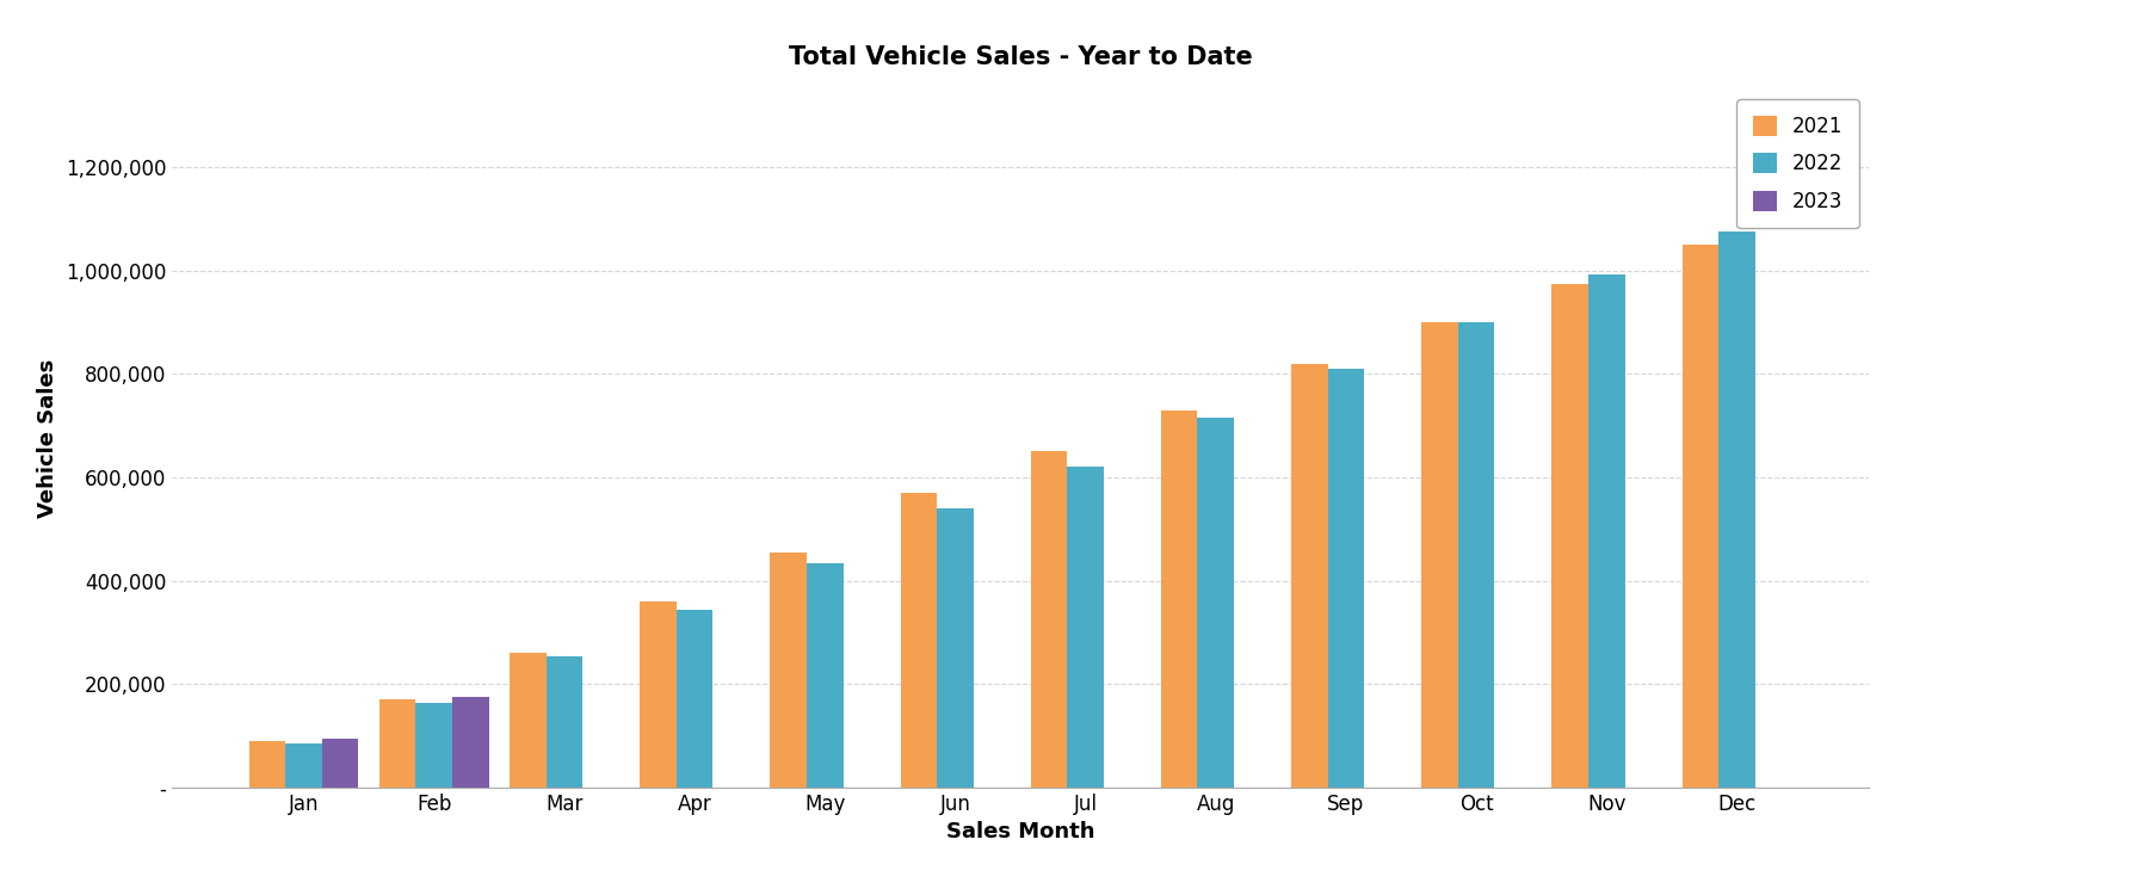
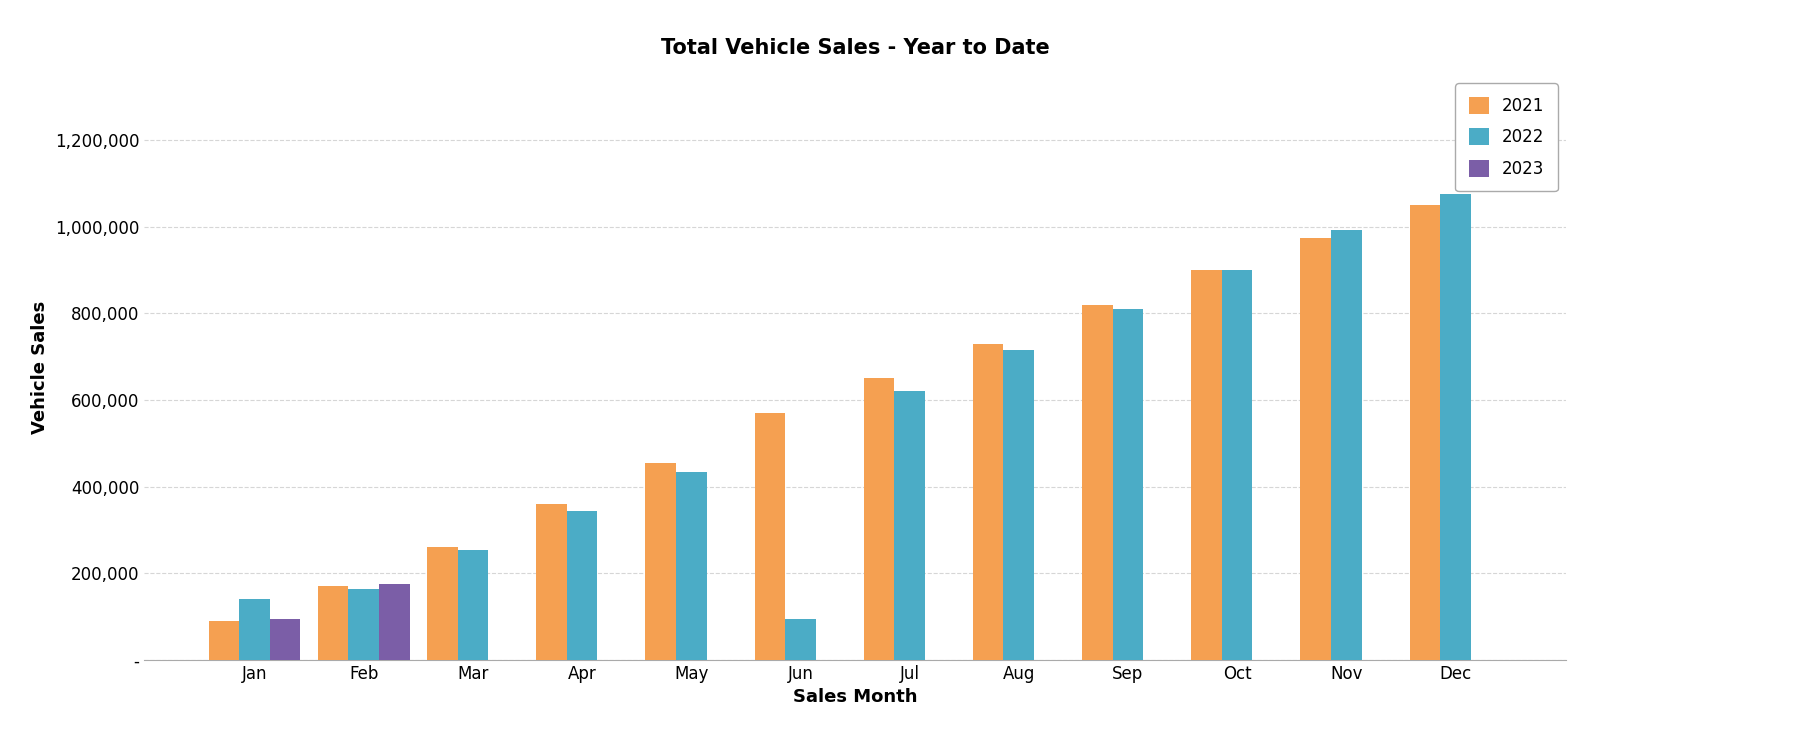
2022/Jan: 85,000 -> 140,000
2022/Jun: 540,000 -> 95,000
